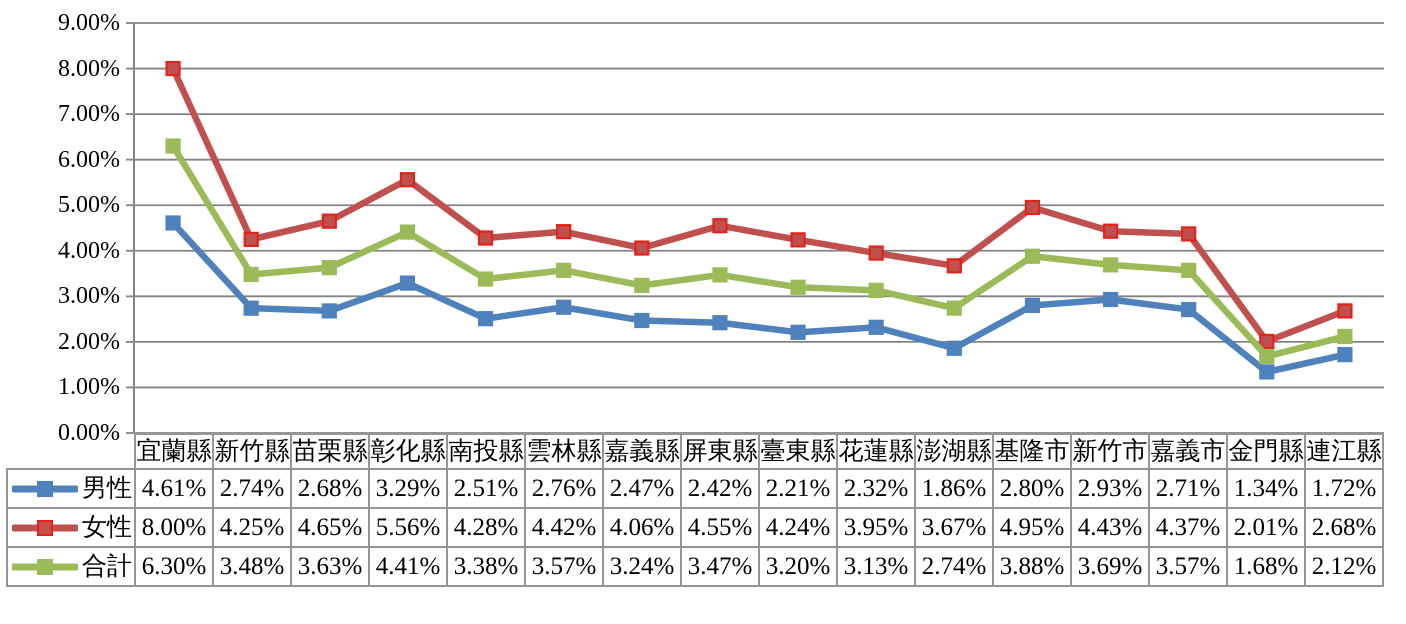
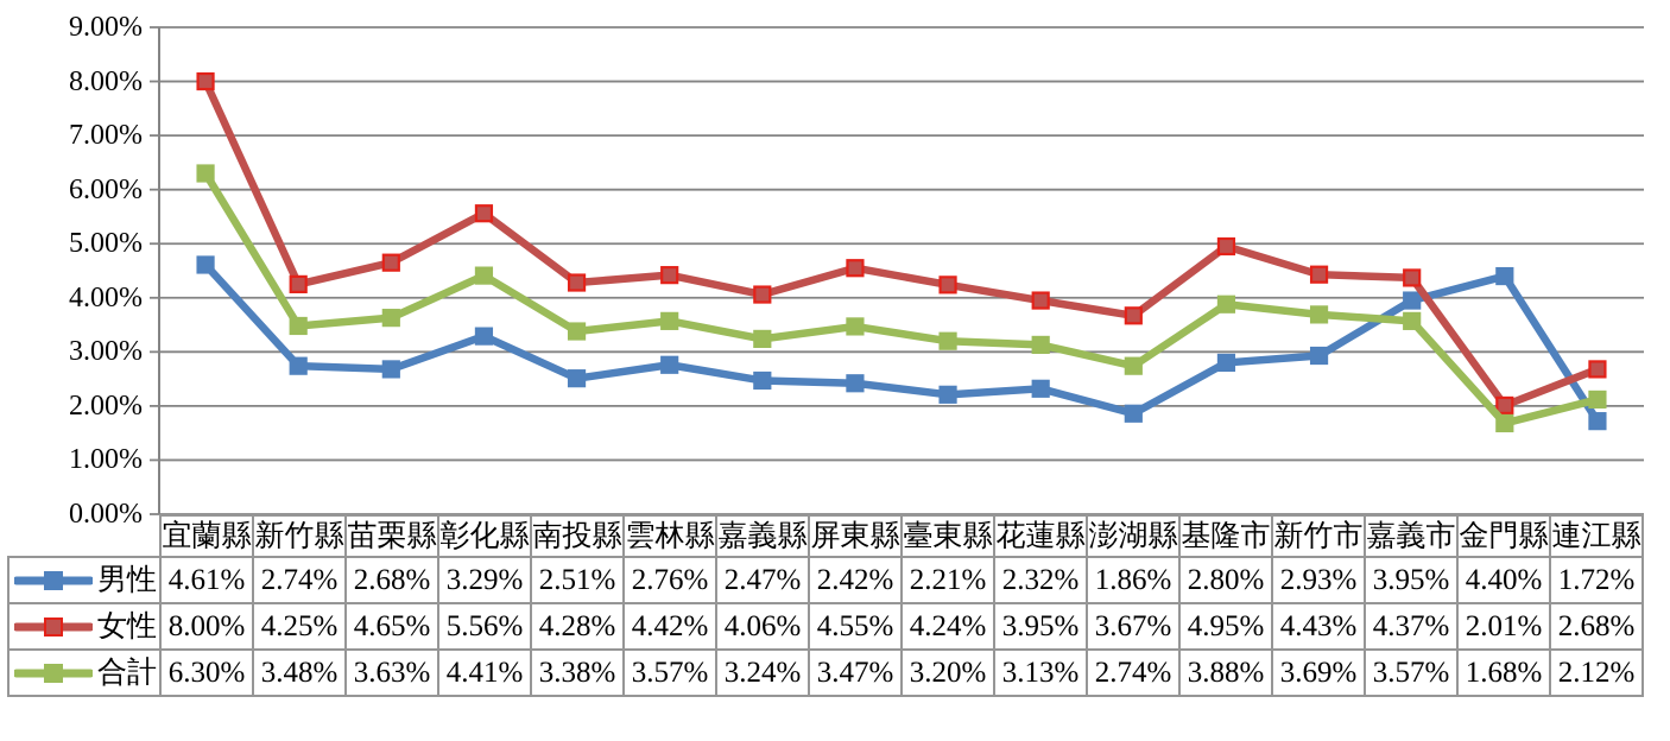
男性/嘉義市: 2.71% -> 3.95%
男性/金門縣: 1.34% -> 4.40%
